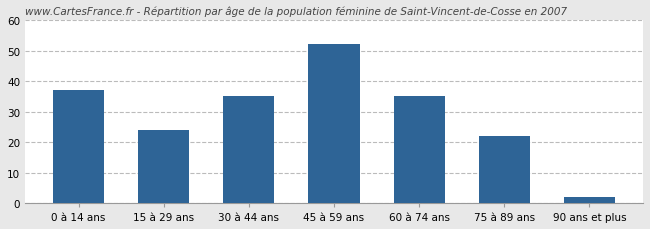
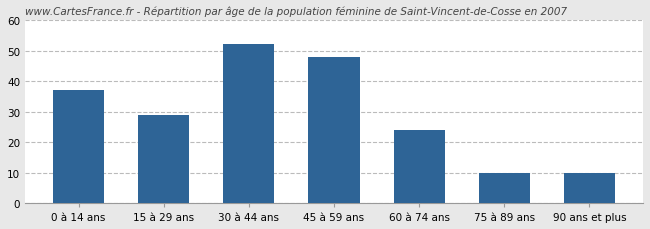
15 à 29 ans: 24 -> 29
30 à 44 ans: 35 -> 52
45 à 59 ans: 52 -> 48
60 à 74 ans: 35 -> 24
75 à 89 ans: 22 -> 10
90 ans et plus: 2 -> 10
